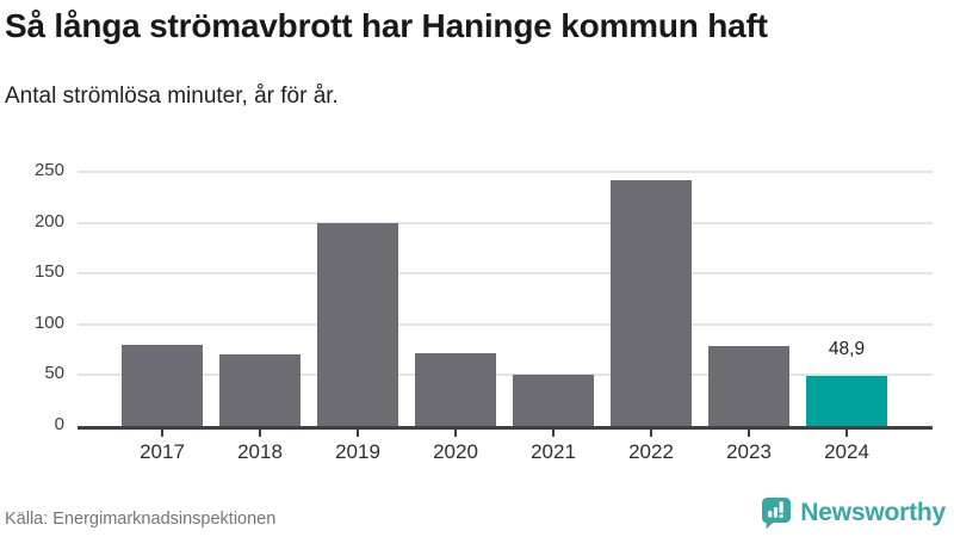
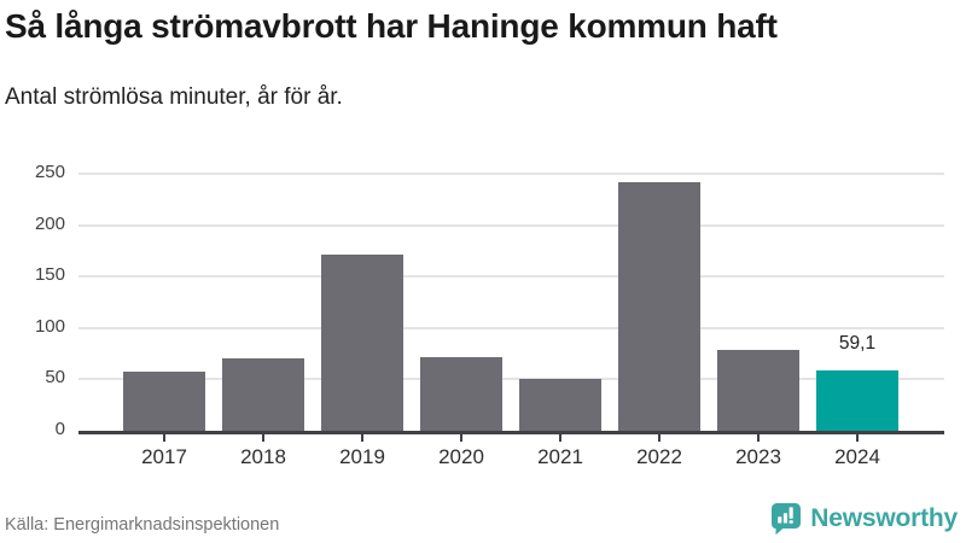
2017: 80 -> 60
2019: 200 -> 170
2024: 48,9 -> 59,1
